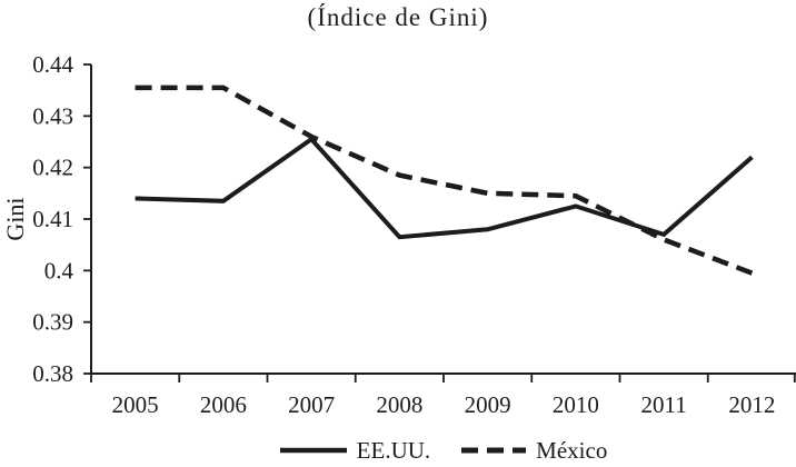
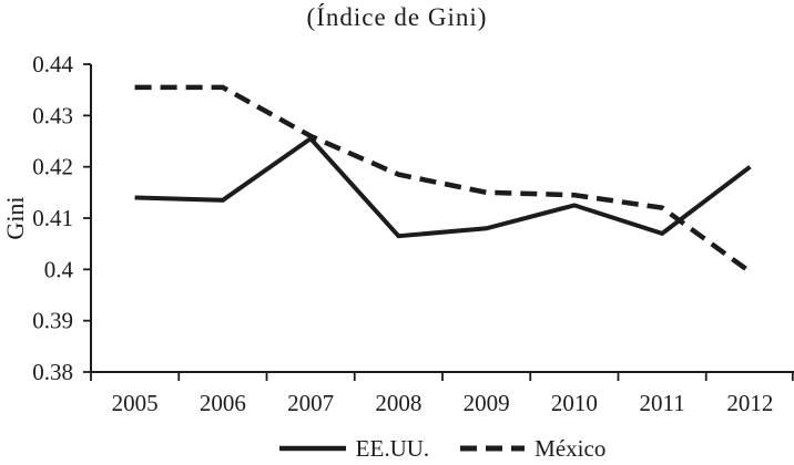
México/2011: 0.406 -> 0.412
EE.UU./2012: 0.422 -> 0.420
